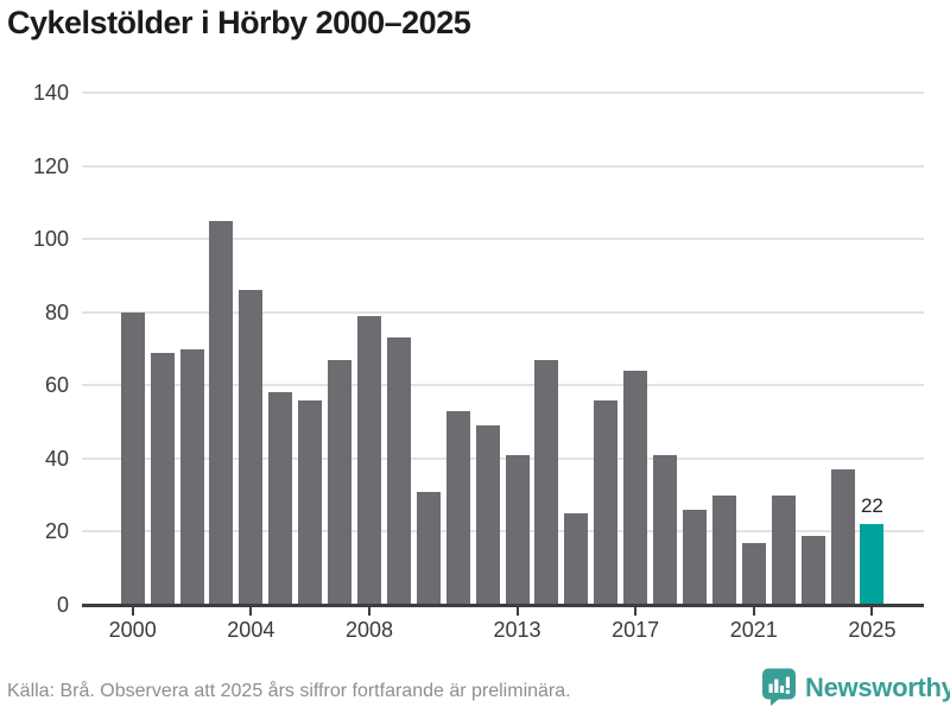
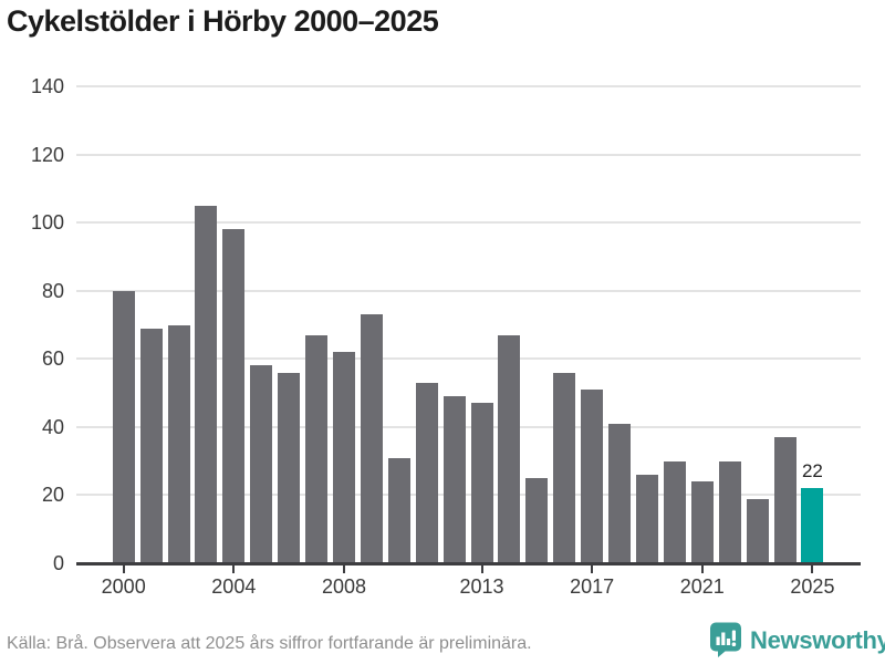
2004: 86 -> 98
2008: 79 -> 62
2013: 41 -> 47
2017: 64 -> 51
2021: 17 -> 24
